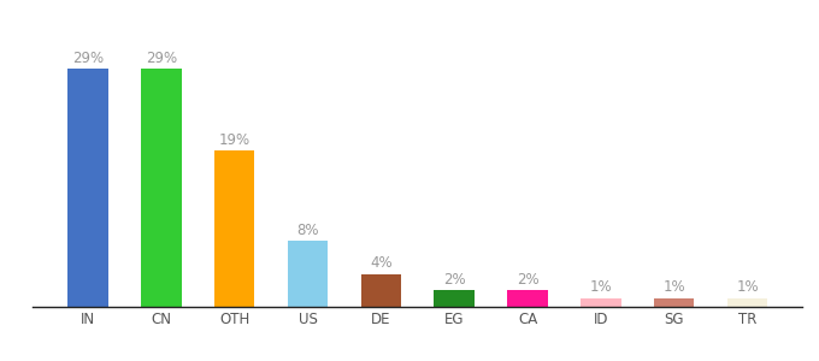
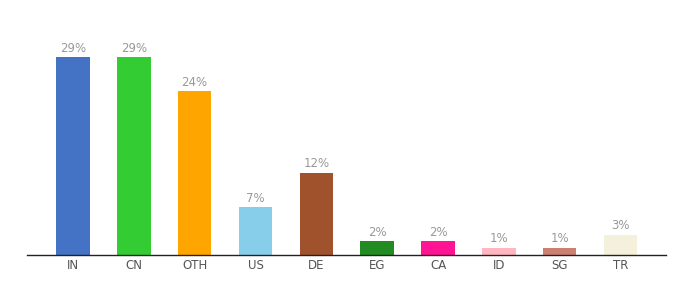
OTH: 19% -> 24%
US: 8% -> 7%
DE: 4% -> 12%
TR: 1% -> 3%
